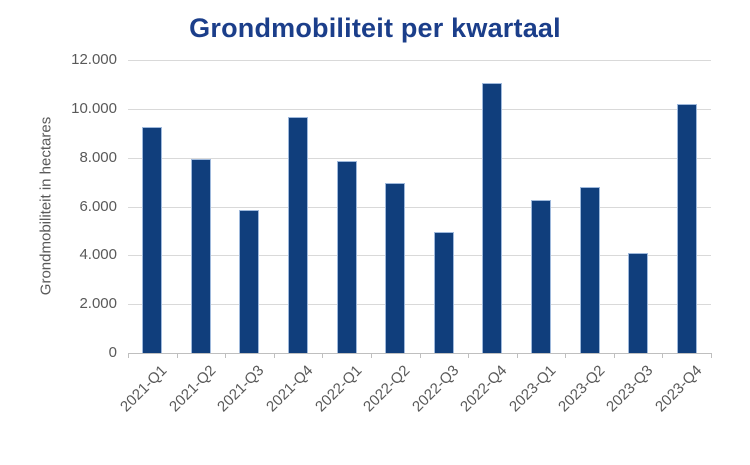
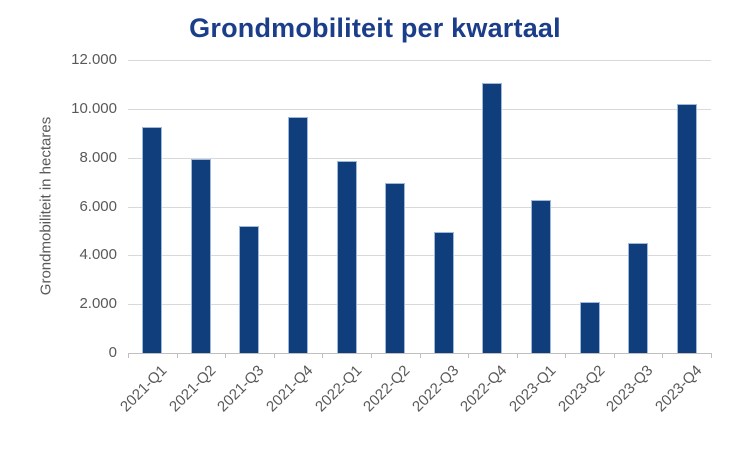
2021-Q3: 5800 -> 5200
2023-Q2: 6800 -> 2100
2023-Q3: 4100 -> 4500
